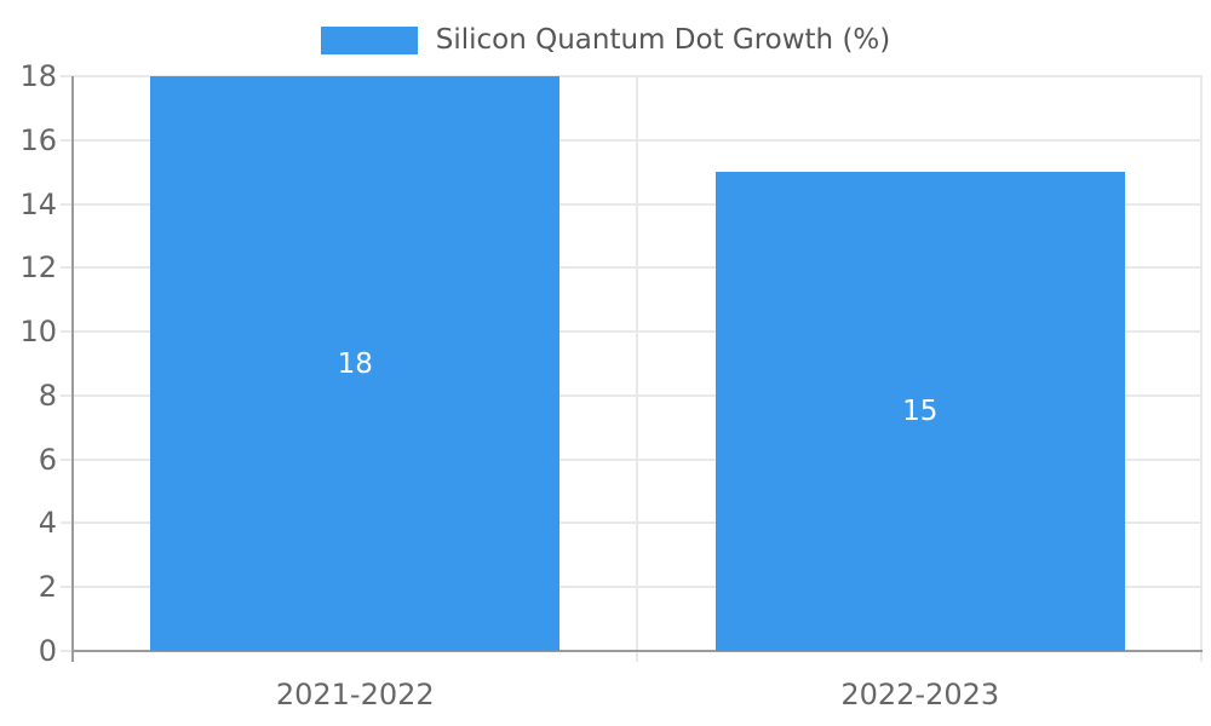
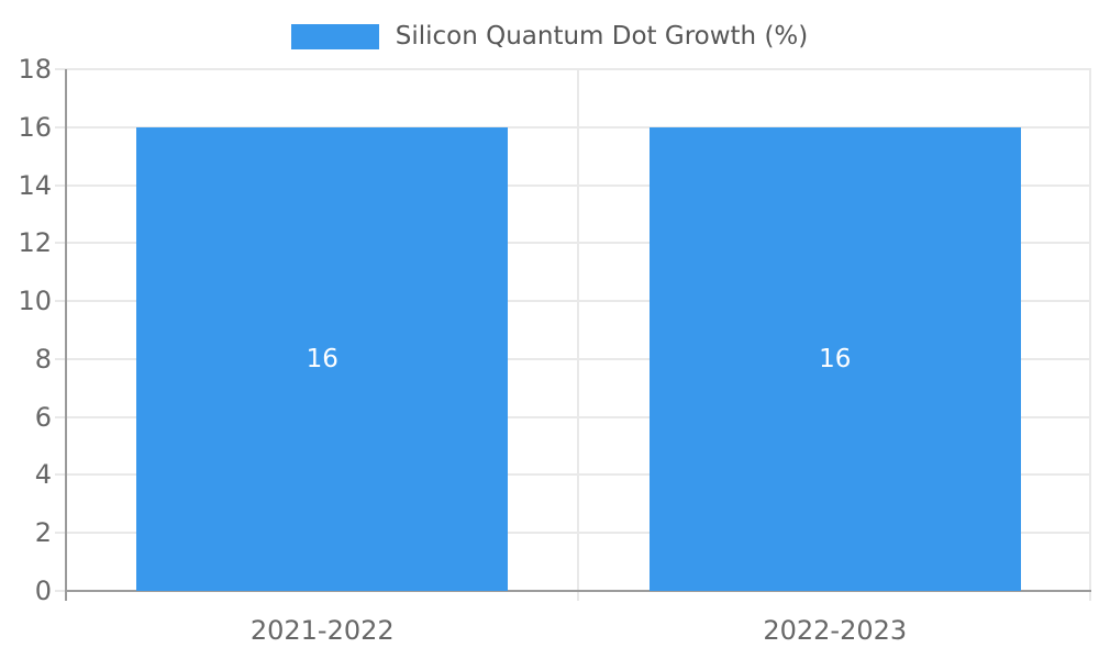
2021-2022: 18 -> 16
2022-2023: 15 -> 16
